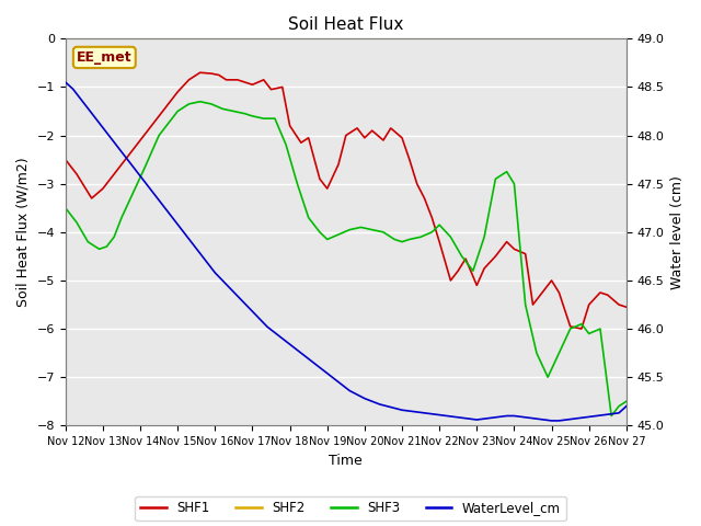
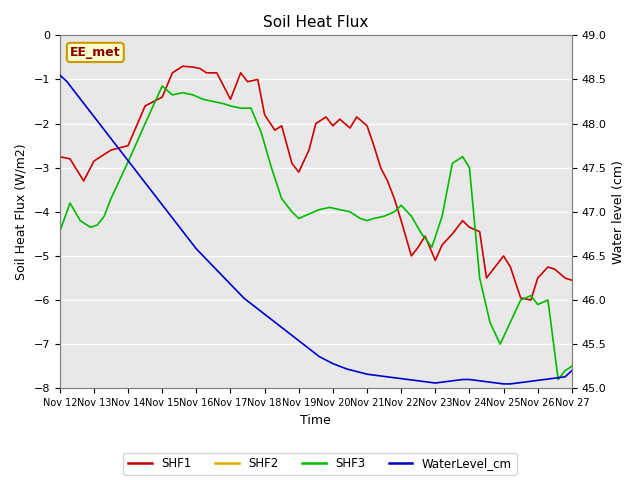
SHF1/Nov 12: -2.50 -> -2.75
SHF3/Nov 12: -3.50 -> -4.45
SHF1/Nov 13: -3.10 -> -2.85
SHF1/Nov 14: -2.10 -> -2.50
SHF1/Nov 15: -1.10 -> -1.40
SHF3/Nov 15: -1.50 -> -1.15
SHF1/Nov 17: -0.95 -> -1.45
